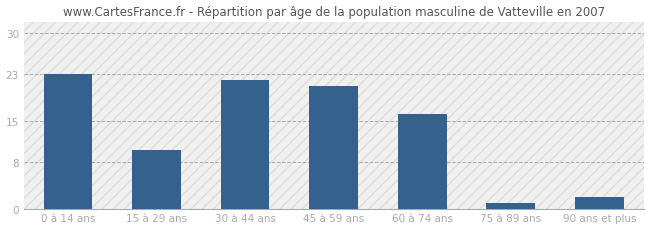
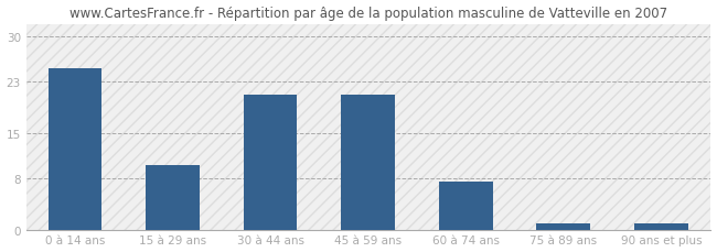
0 à 14 ans: 23.0 -> 25.0
30 à 44 ans: 22.0 -> 21.0
60 à 74 ans: 16.2 -> 7.5
90 ans et plus: 2.0 -> 1.0
